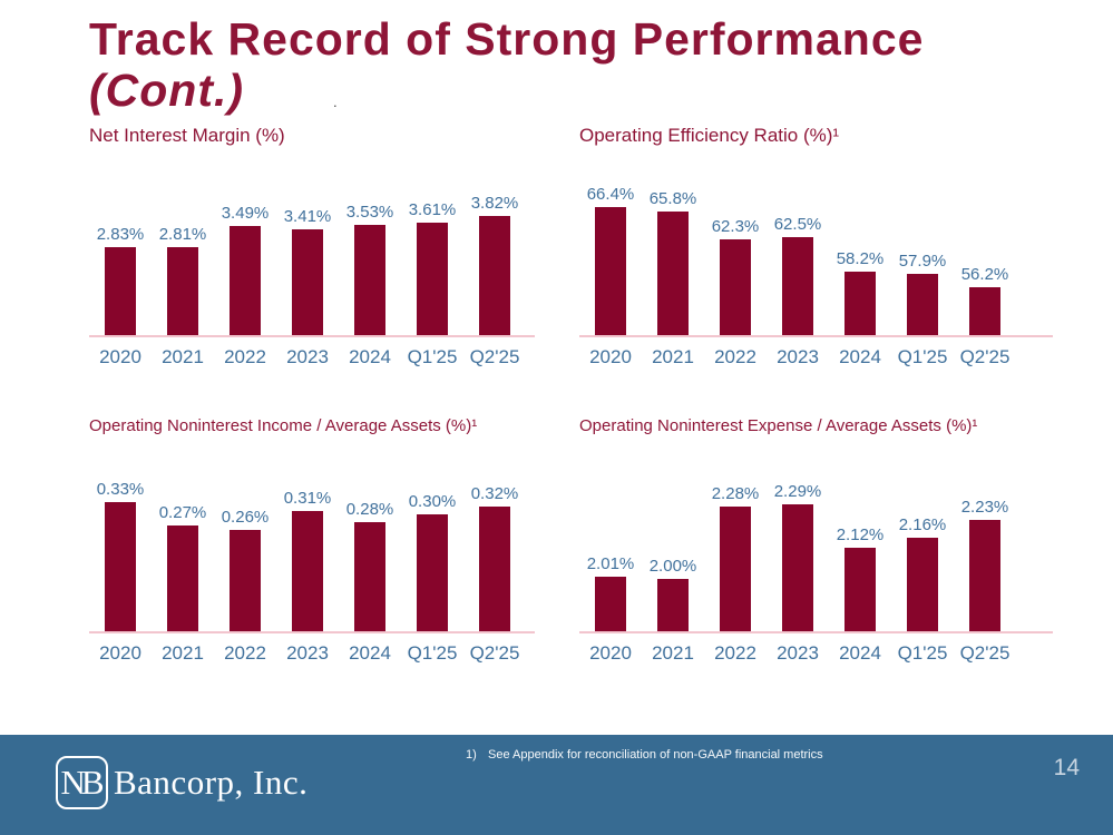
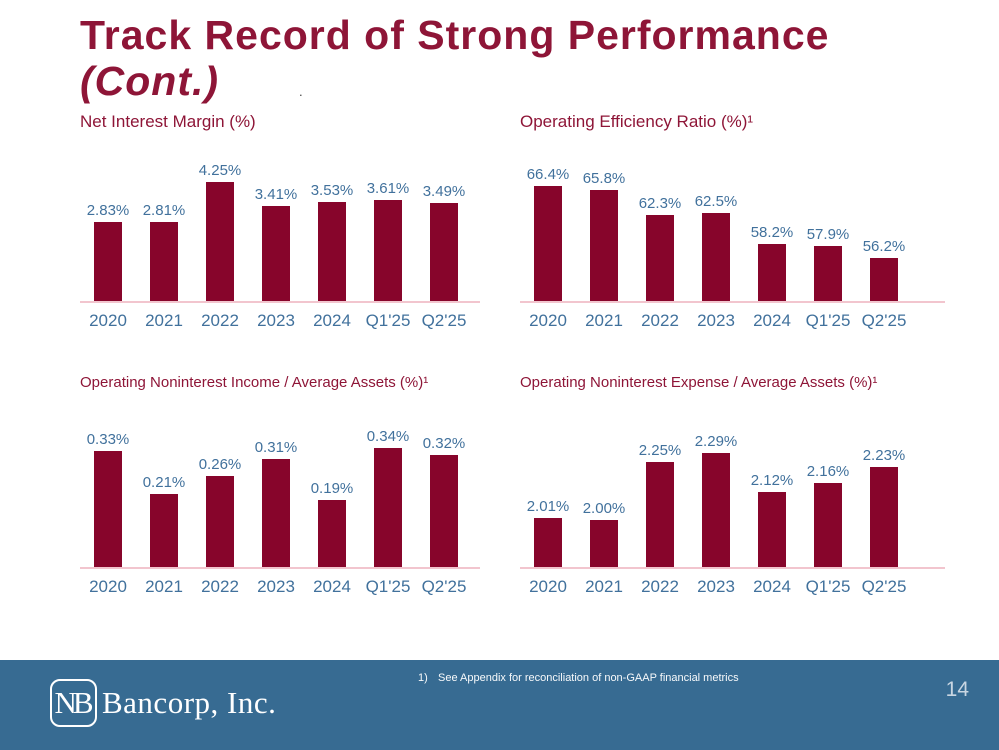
Net Interest Margin (%)/2022: 3.49% -> 4.25%
Net Interest Margin (%)/Q2'25: 3.82% -> 3.49%
Operating Noninterest Income / Average Assets (%)¹/2021: 0.27% -> 0.21%
Operating Noninterest Income / Average Assets (%)¹/2024: 0.28% -> 0.19%
Operating Noninterest Income / Average Assets (%)¹/Q1'25: 0.30% -> 0.34%
Operating Noninterest Expense / Average Assets (%)¹/2022: 2.28% -> 2.25%
